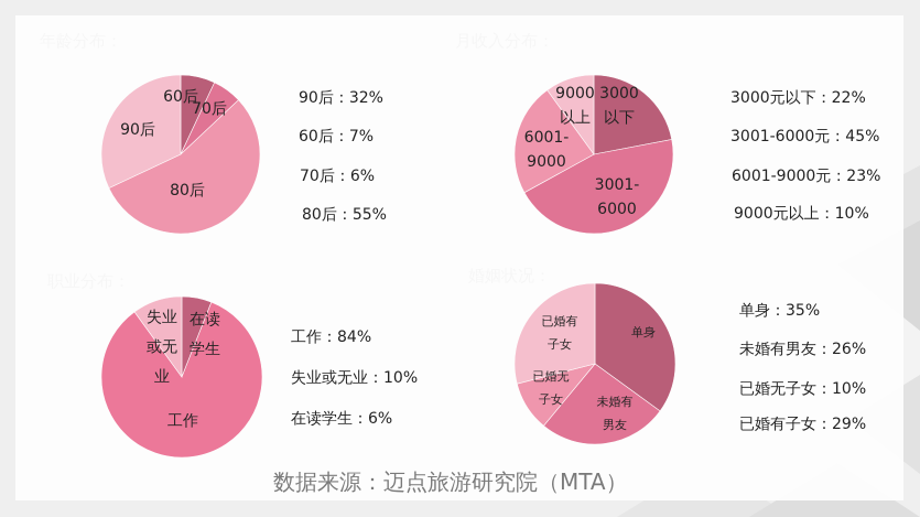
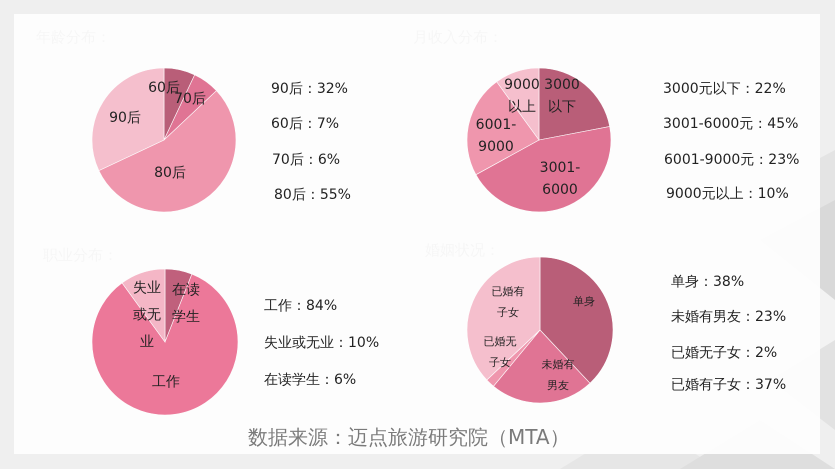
婚姻状况：/单身: 35 -> 38
婚姻状况：/未婚有男友: 26 -> 23
婚姻状况：/已婚无子女: 10 -> 2
婚姻状况：/已婚有子女: 29 -> 37
